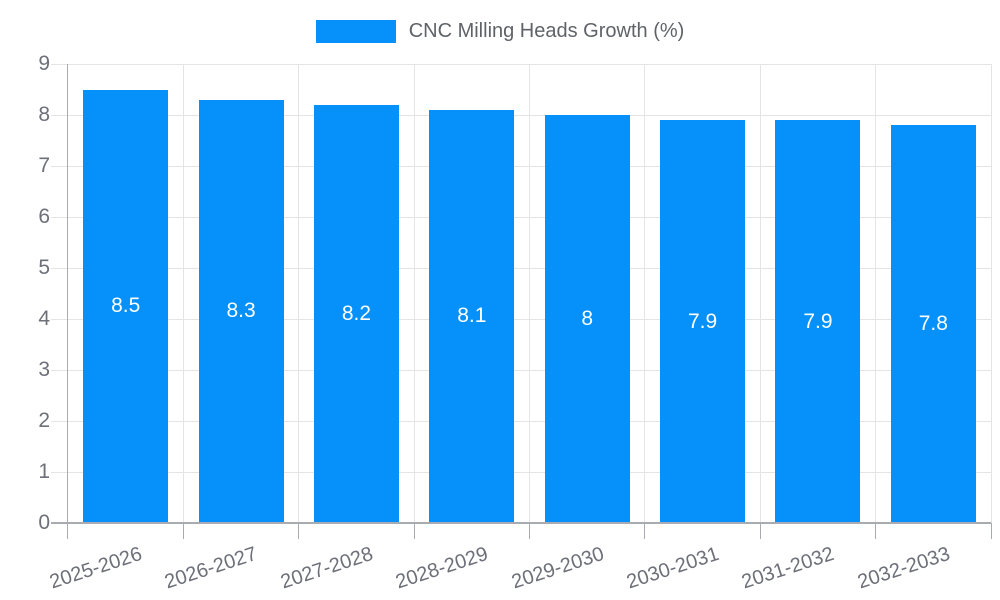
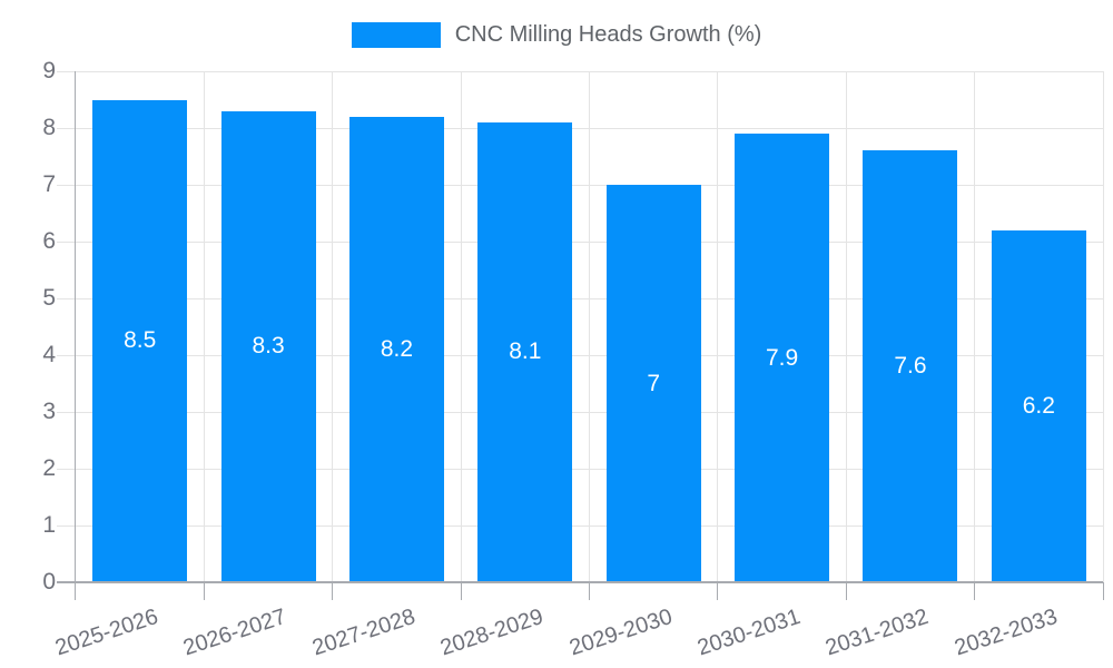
2029-2030: 8 -> 7
2031-2032: 7.9 -> 7.6
2032-2033: 7.8 -> 6.2
